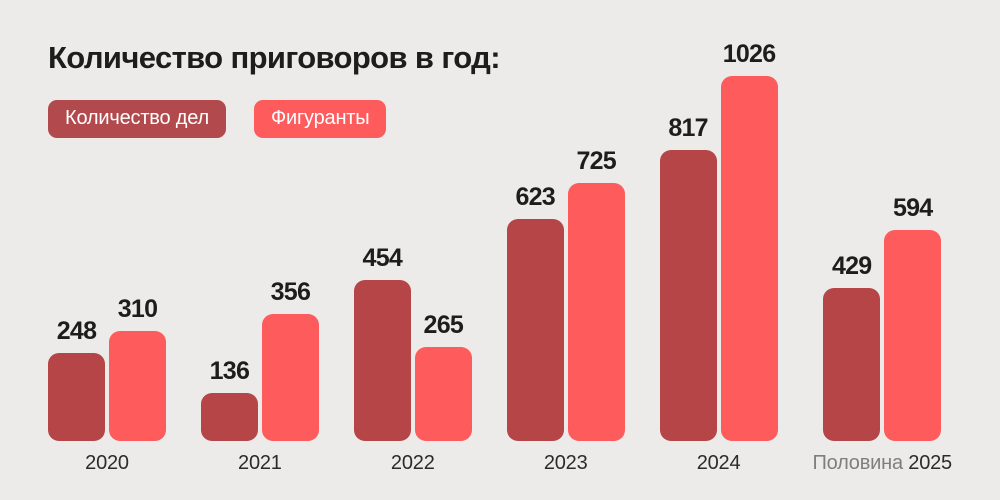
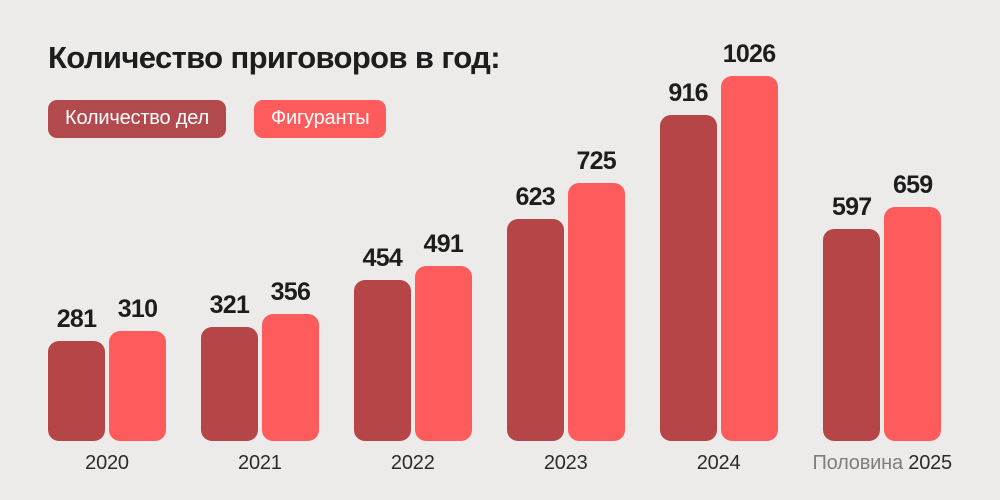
Количество дел/2020: 248 -> 281
Количество дел/2021: 136 -> 321
Фигуранты/2022: 265 -> 491
Количество дел/2024: 817 -> 916
Количество дел/Половина 2025: 429 -> 597
Фигуранты/Половина 2025: 594 -> 659
